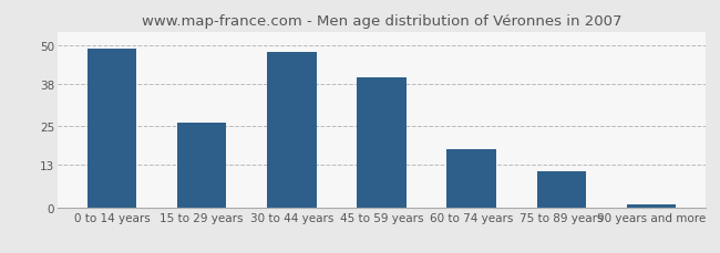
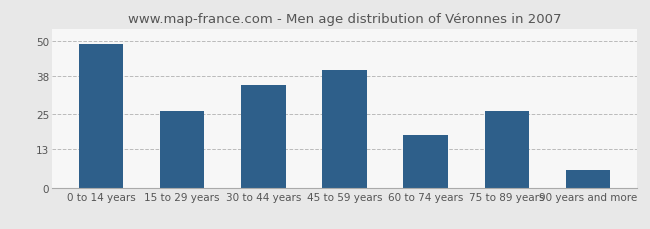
30 to 44 years: 48 -> 35
75 to 89 years: 11 -> 26
90 years and more: 1 -> 6
